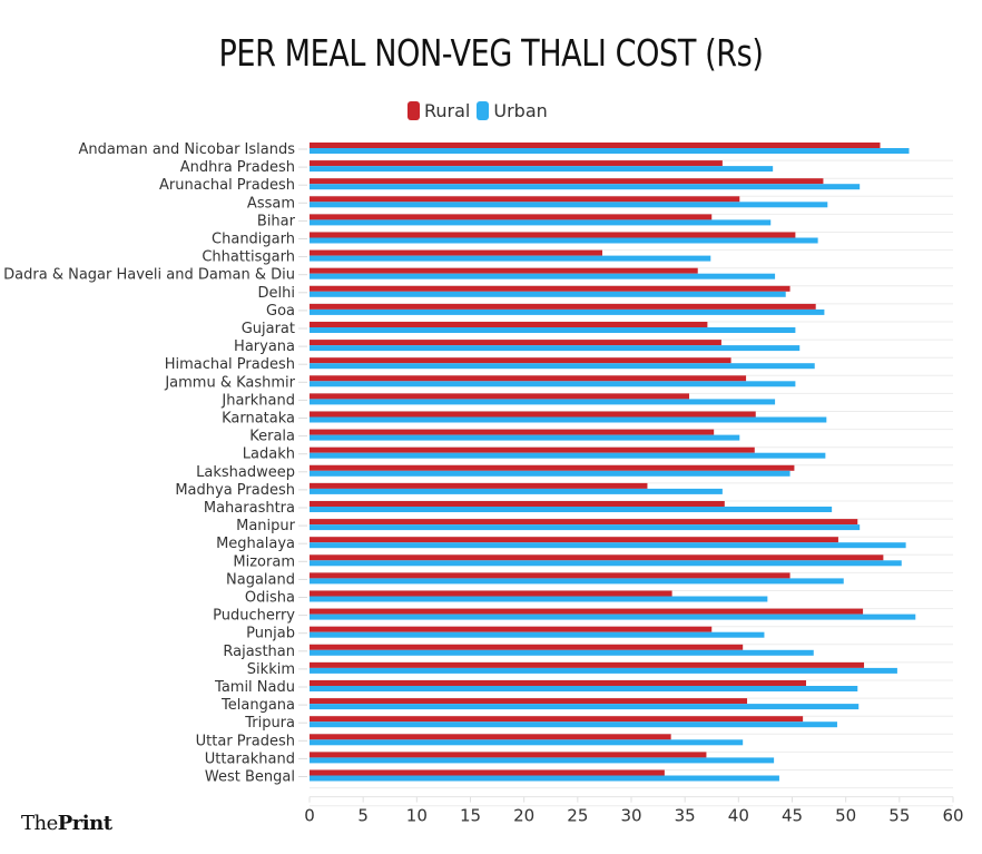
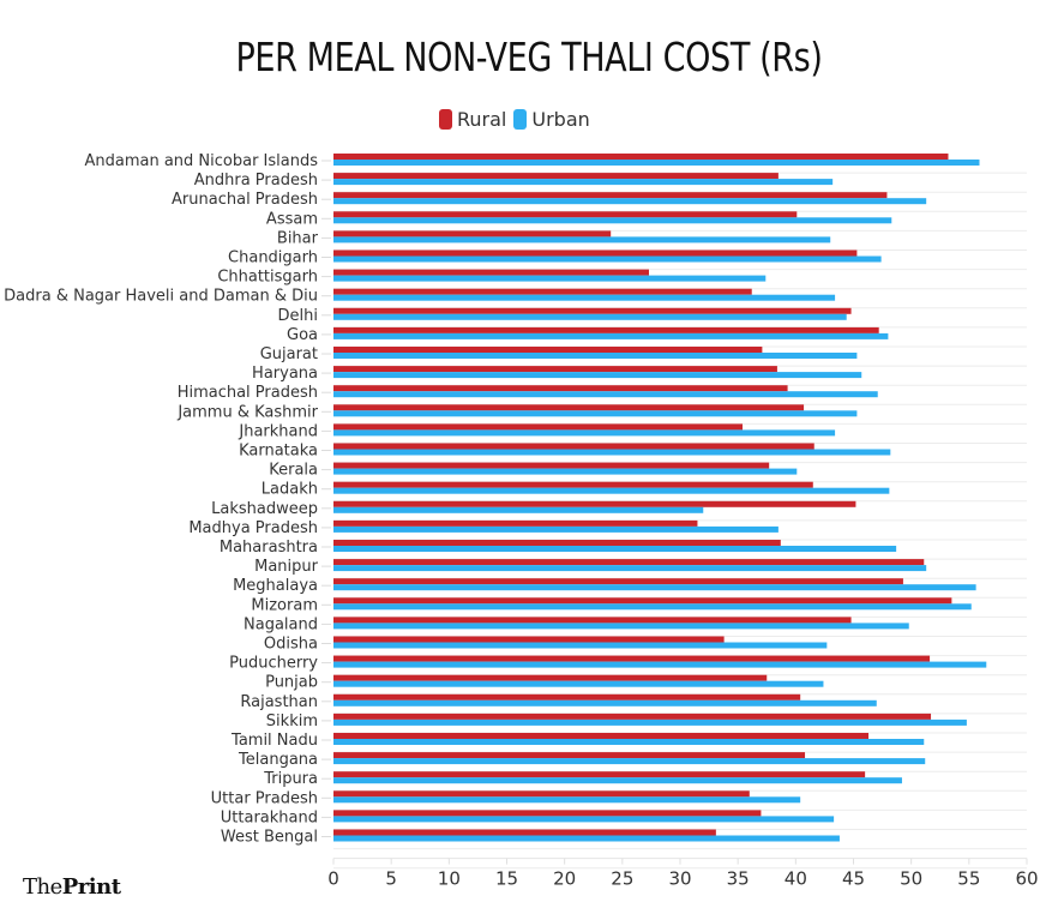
Rural/Bihar: 38 -> 24
Urban/Lakshadweep: 45 -> 32
Rural/Uttar Pradesh: 34 -> 36
